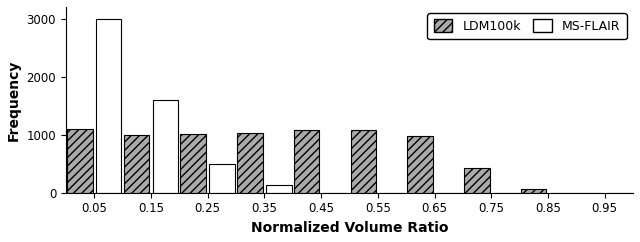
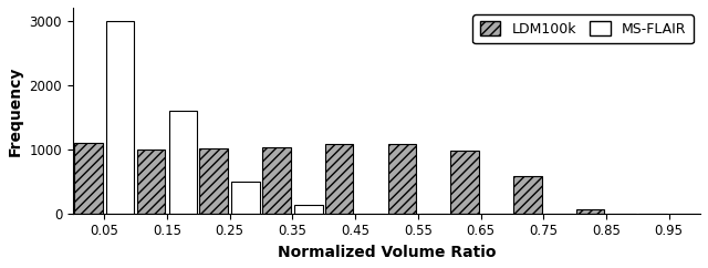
LDM100k/0.75: 420 -> 580
